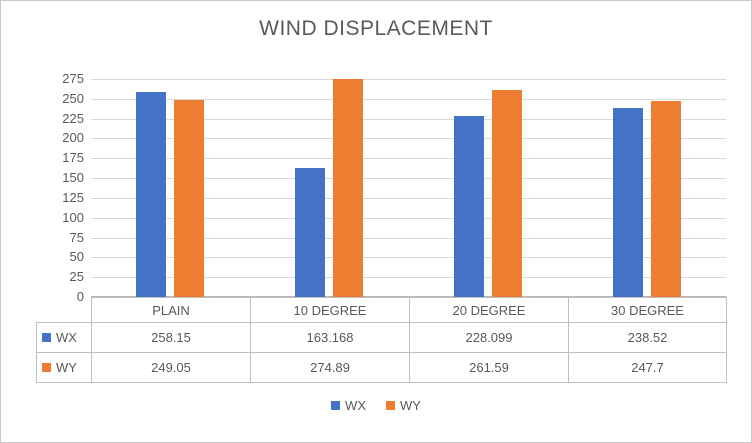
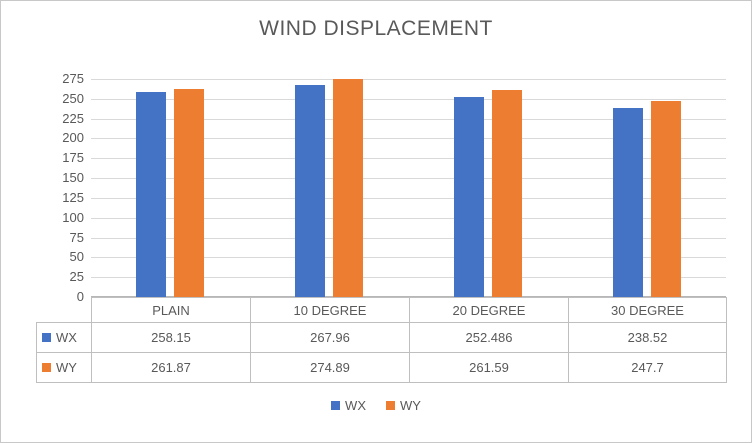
WY/PLAIN: 249.05 -> 261.87
WX/10 DEGREE: 163.168 -> 267.96
WX/20 DEGREE: 228.099 -> 252.486
